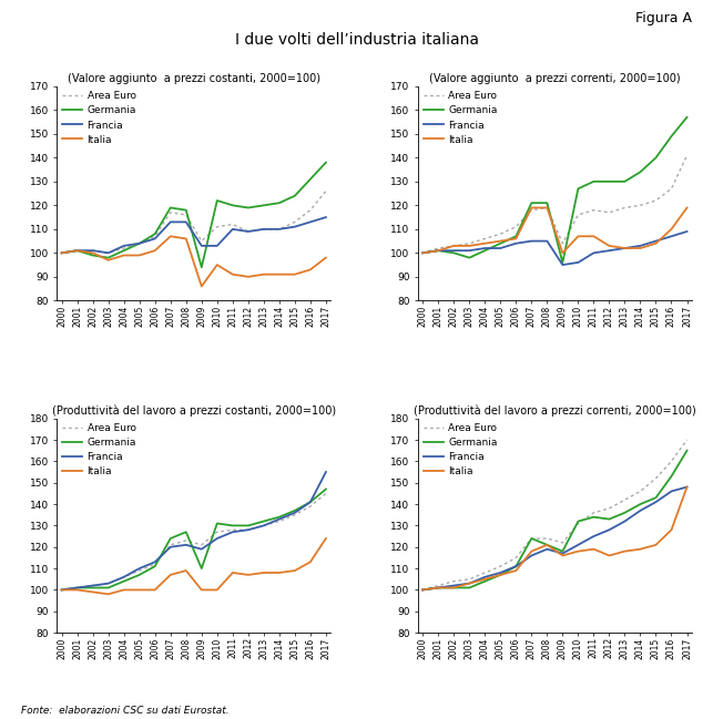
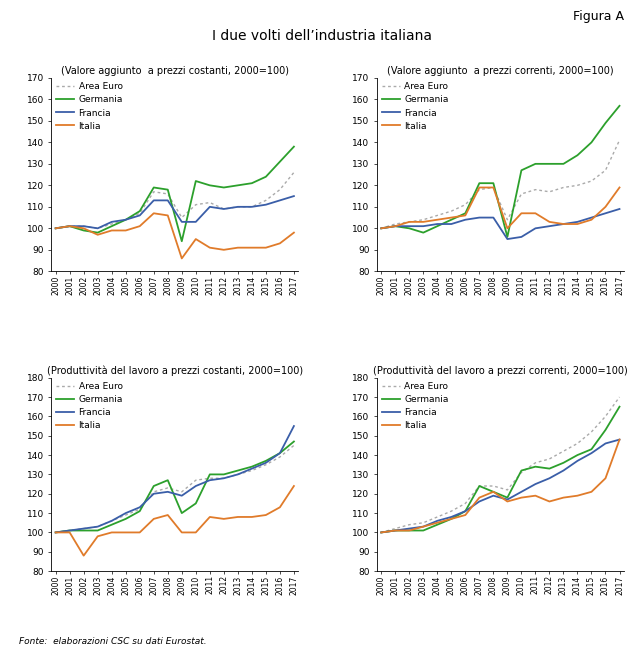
(Produttività del lavoro a prezzi costanti, 2000=100)/Italia/2002: 99 -> 88
(Produttività del lavoro a prezzi costanti, 2000=100)/Germania/2010: 131 -> 115
